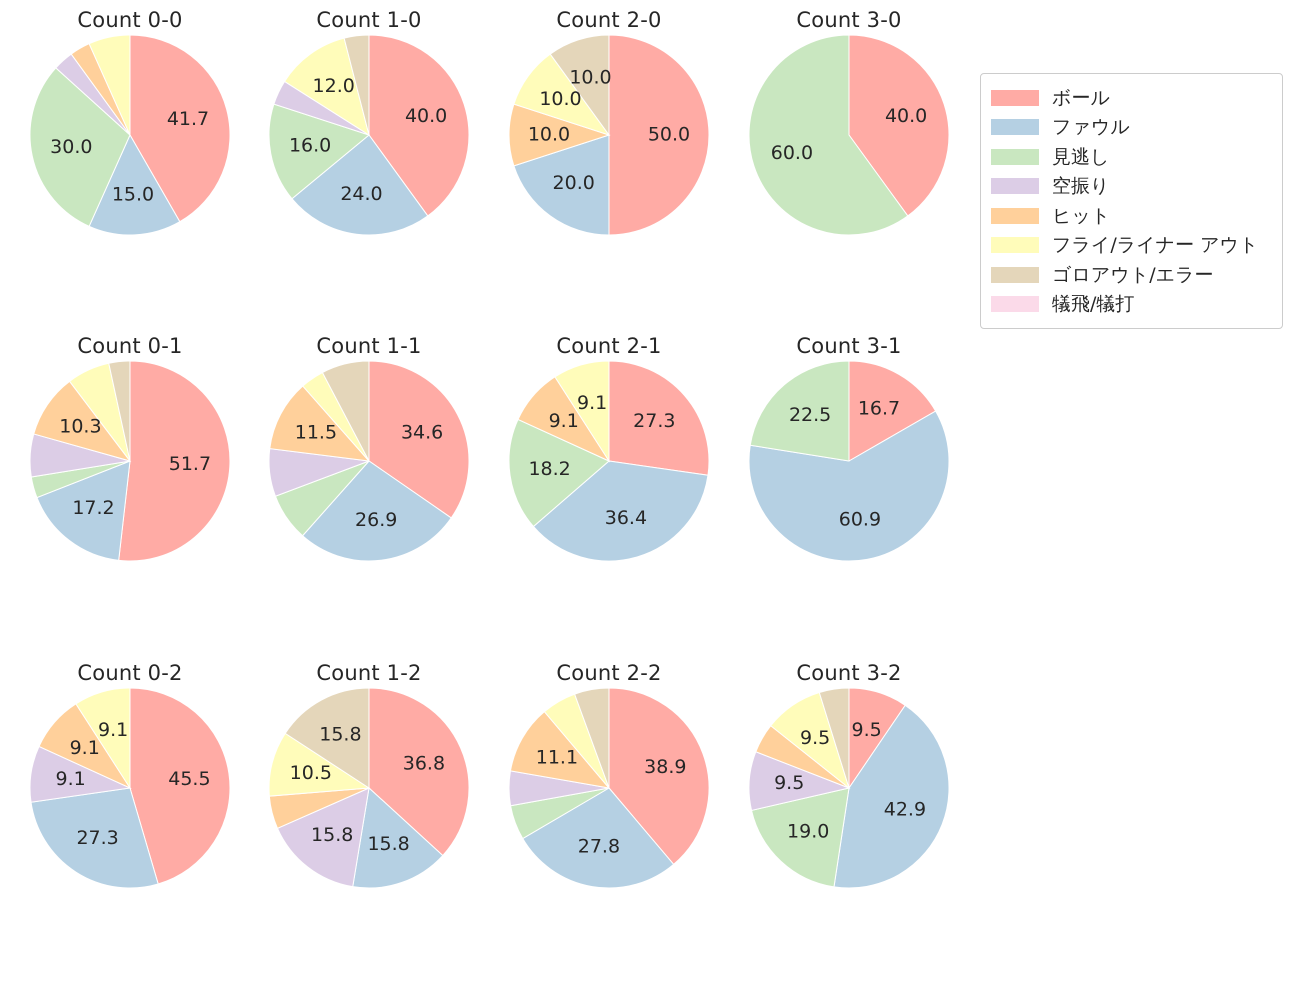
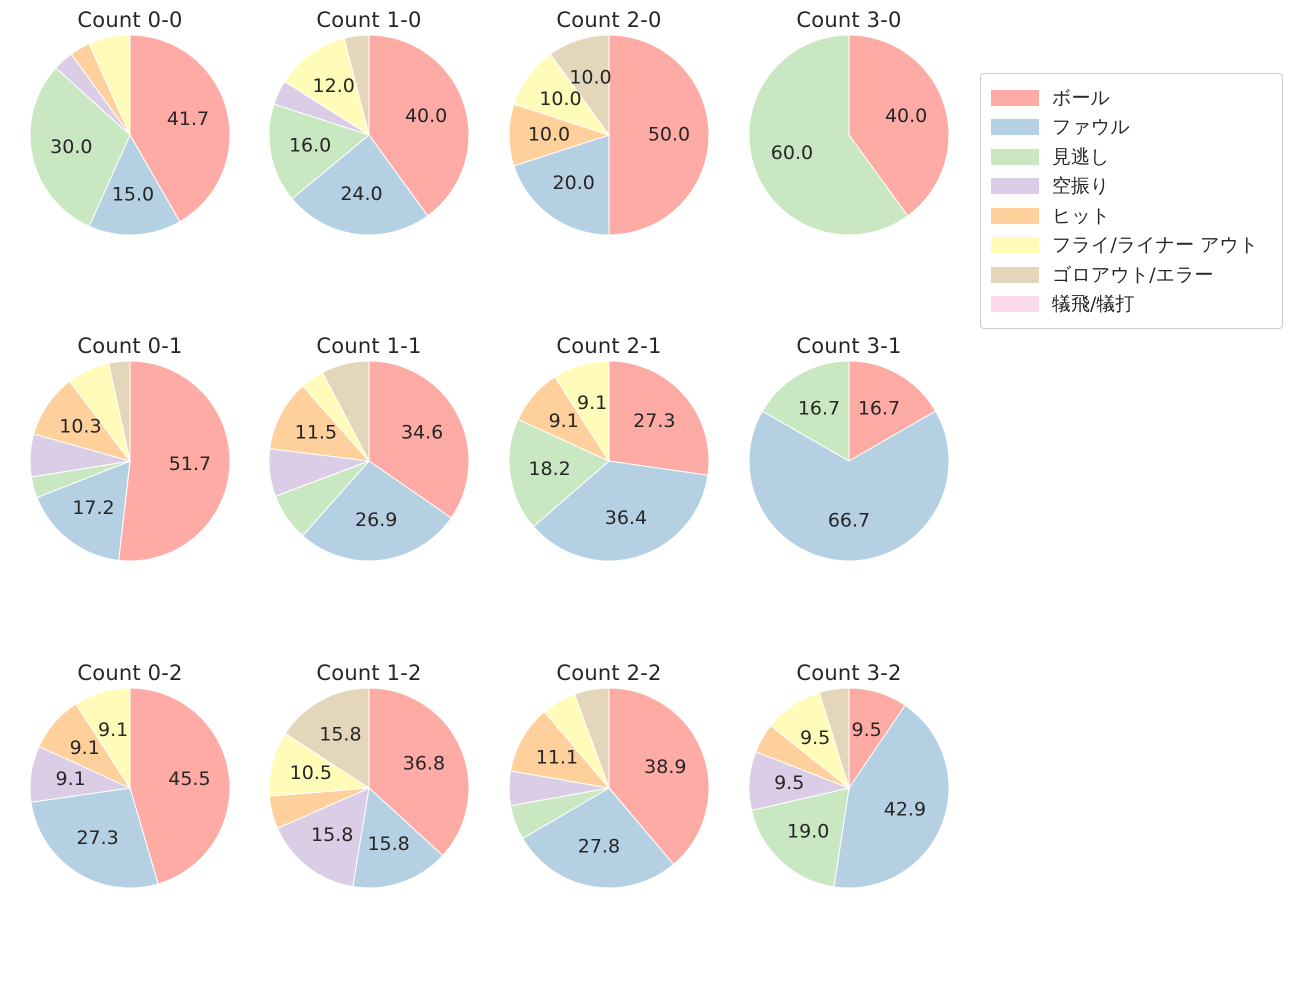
Count 3-1/ファウル: 60.9 -> 66.7
Count 3-1/見逃し: 22.5 -> 16.7
